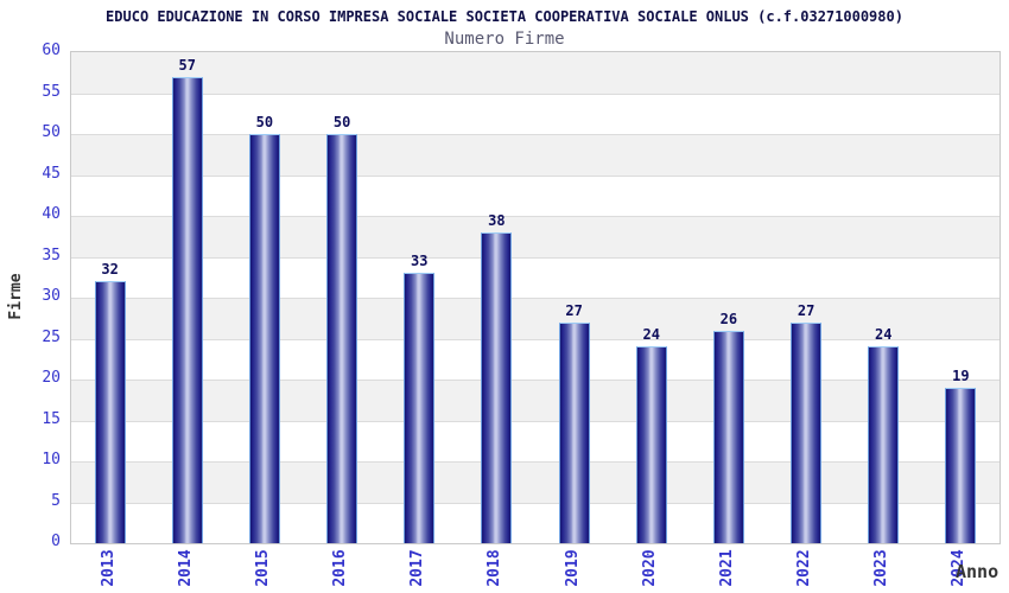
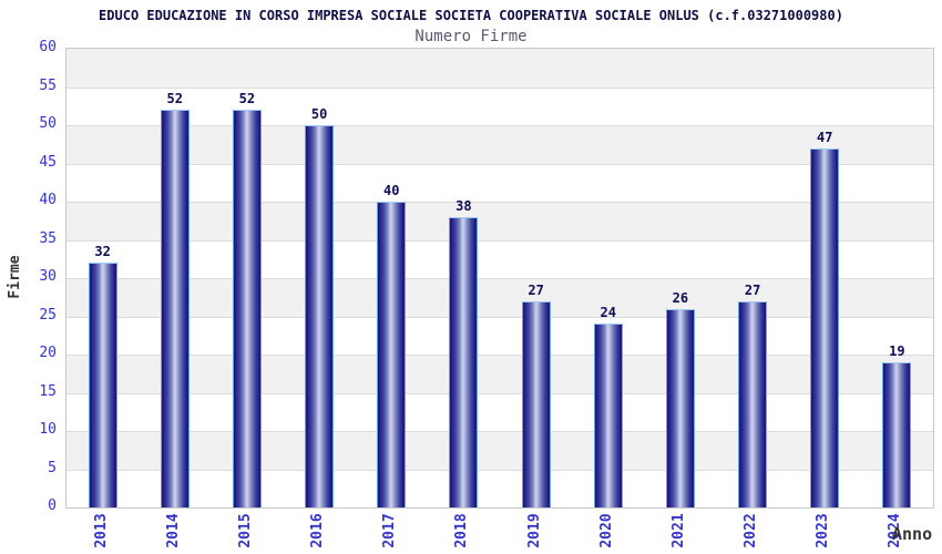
2014: 57 -> 52
2015: 50 -> 52
2017: 33 -> 40
2023: 24 -> 47
